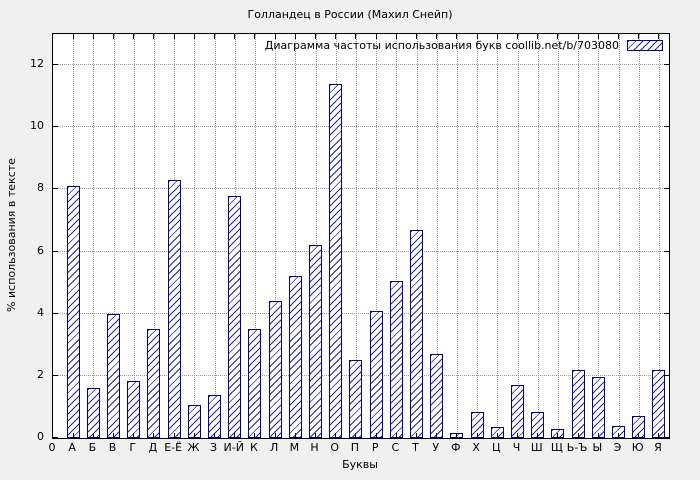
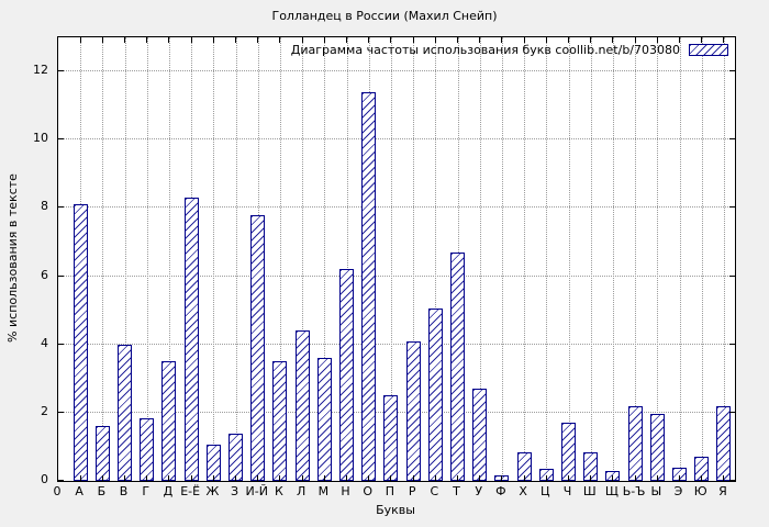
М: 5.2 -> 3.6
